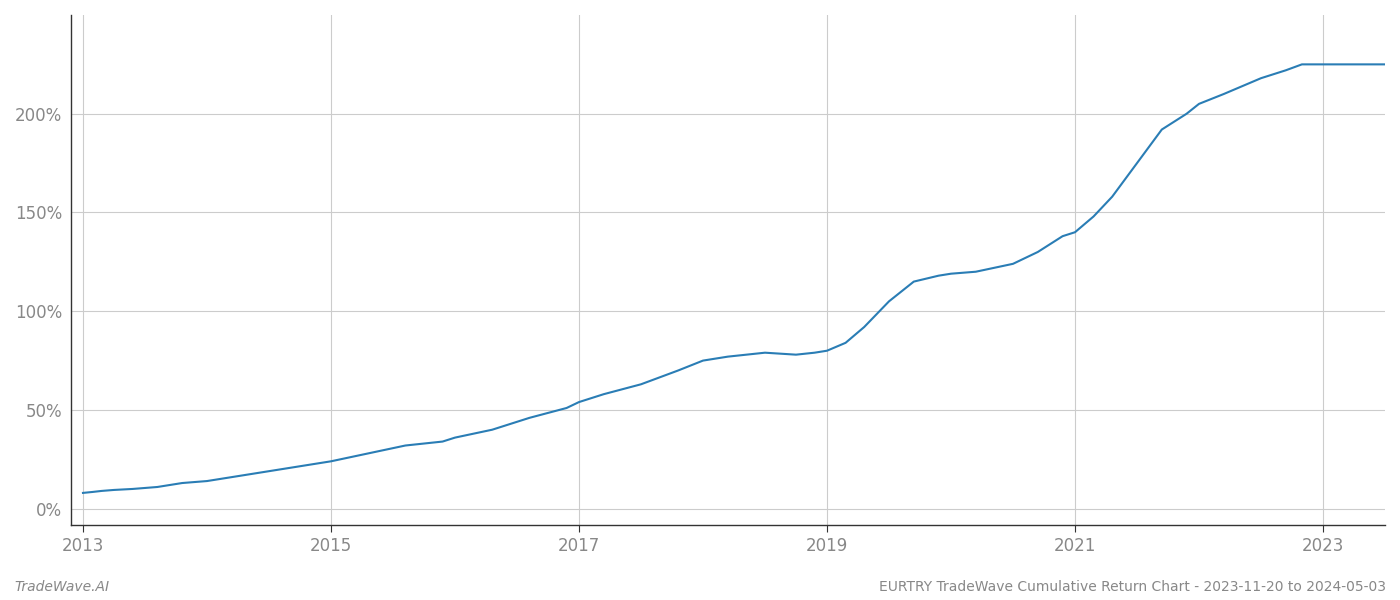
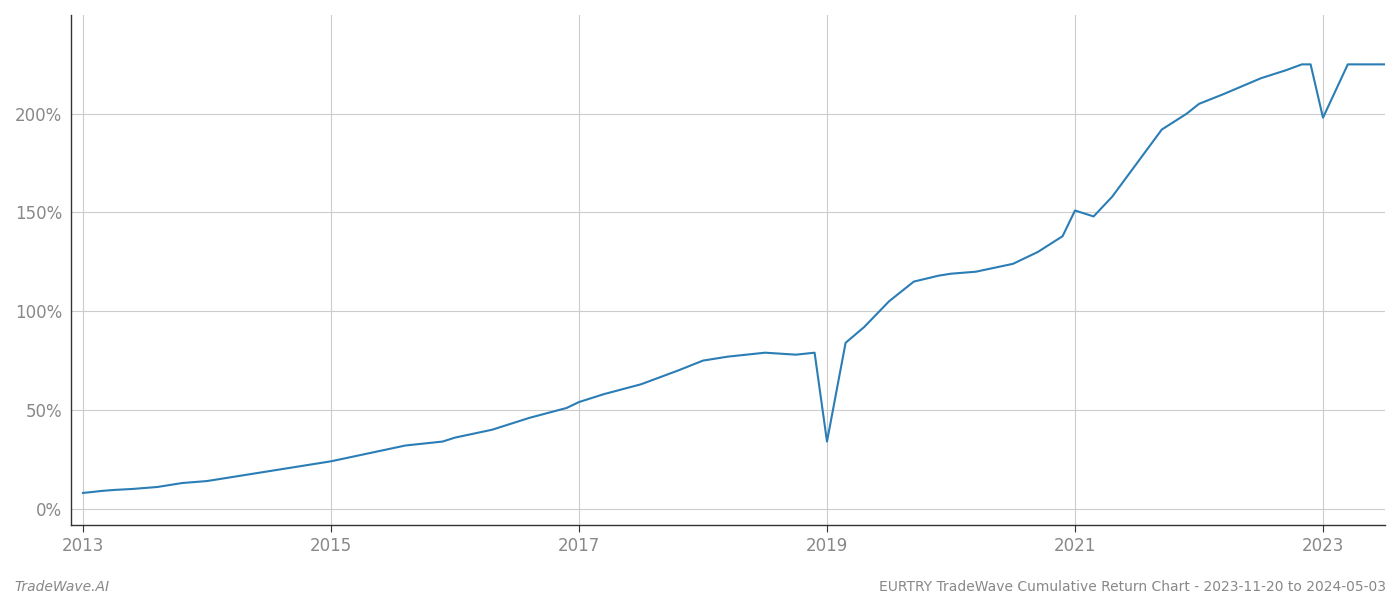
2019: 80% -> 34%
2021: 140% -> 151%
2023: 225% -> 198%
